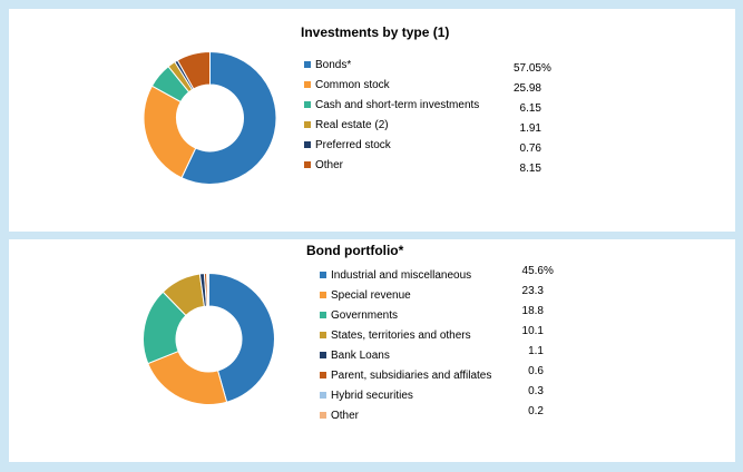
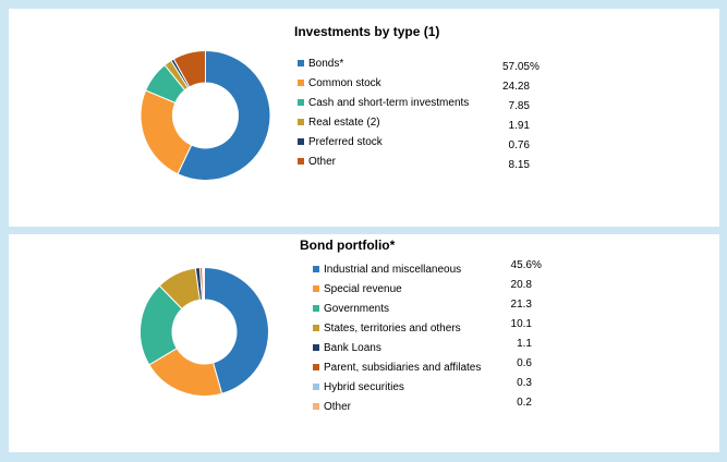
Investments by type (1)/Common stock: 25.98 -> 24.28
Investments by type (1)/Cash and short-term investments: 6.15 -> 7.85
Bond portfolio*/Special revenue: 23.3 -> 20.8
Bond portfolio*/Governments: 18.8 -> 21.3
